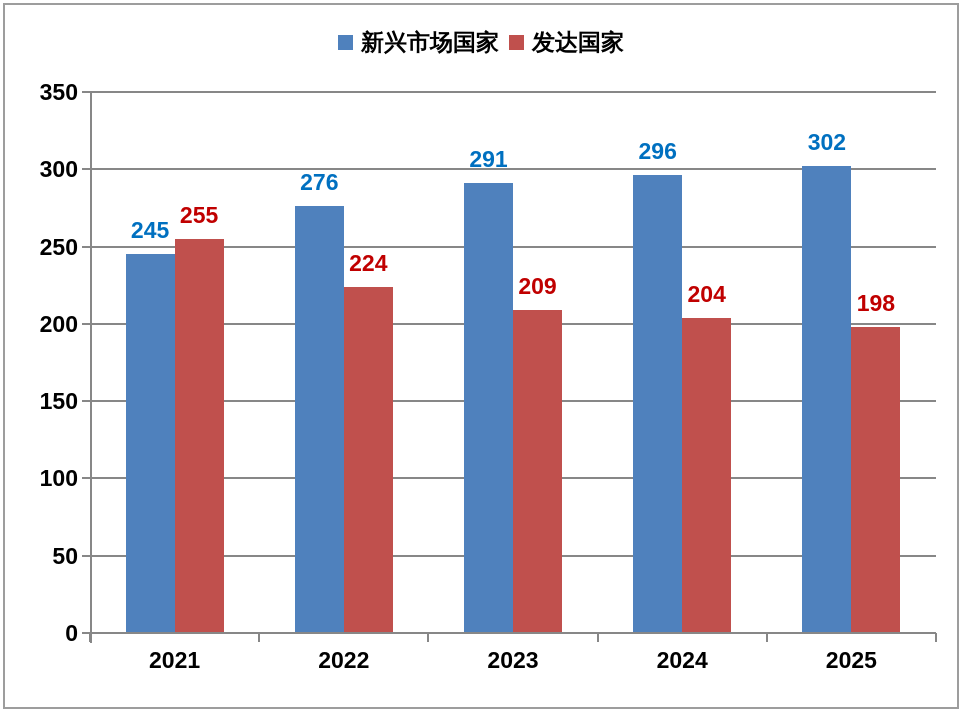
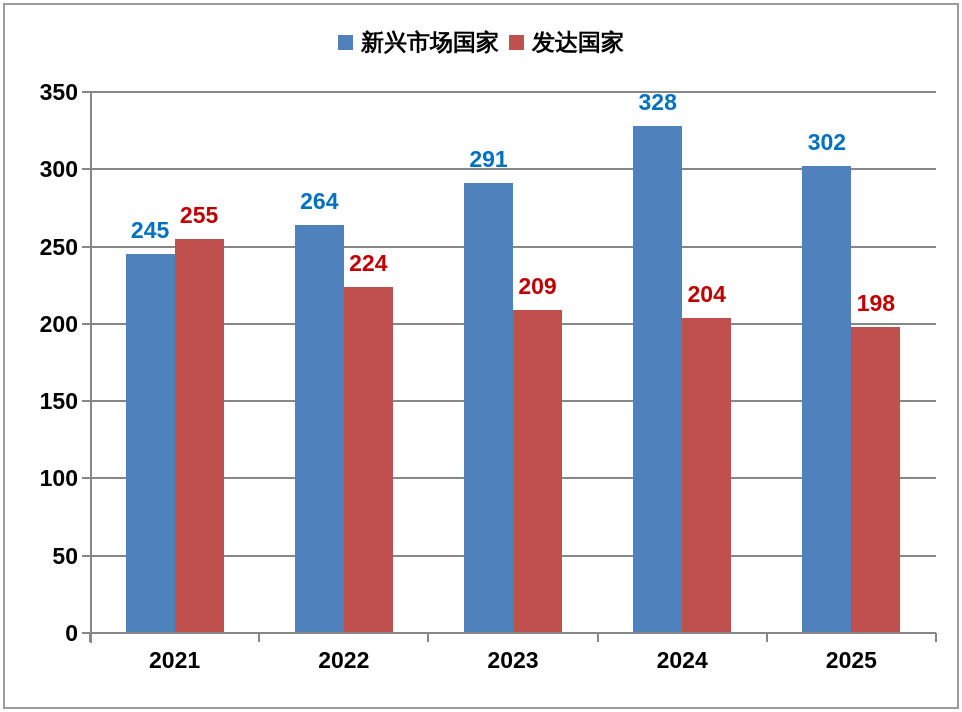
新兴市场国家/2022: 276 -> 264
新兴市场国家/2024: 296 -> 328
